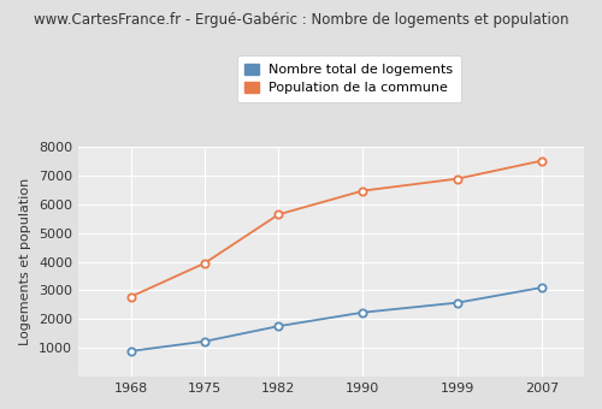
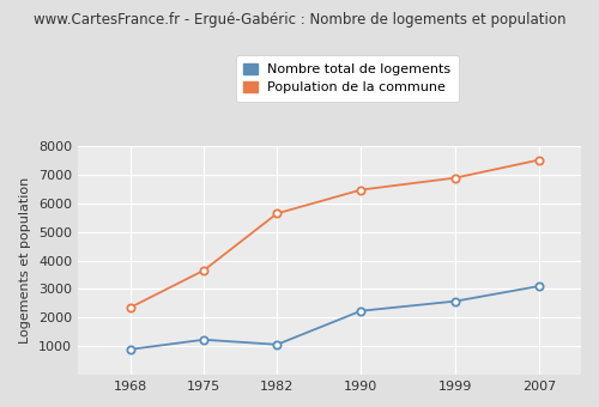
Population de la commune/1968: 2780 -> 2350
Population de la commune/1975: 3950 -> 3650
Nombre total de logements/1982: 1750 -> 1050
